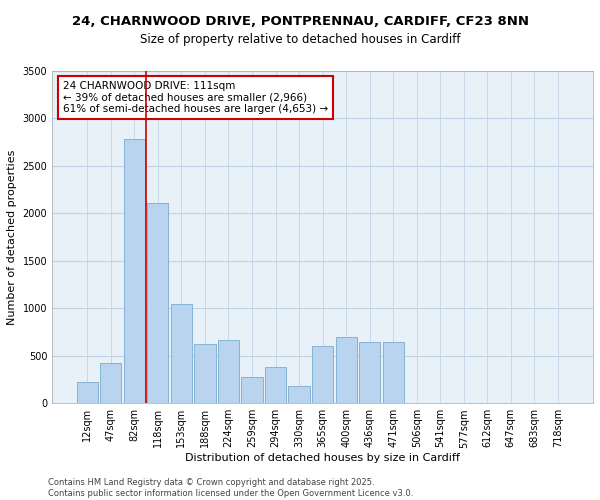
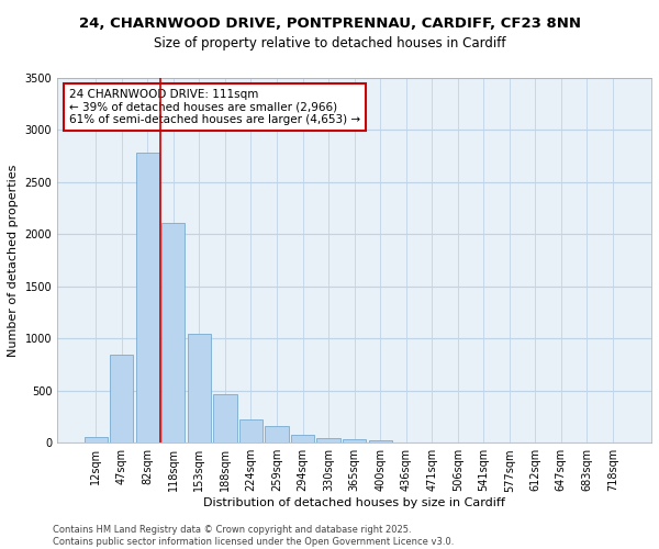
12sqm: 220 -> 60
47sqm: 420 -> 840
188sqm: 620 -> 460
224sqm: 660 -> 220
259sqm: 280 -> 160
294sqm: 380 -> 80
330sqm: 180 -> 40
365sqm: 600 -> 40
400sqm: 700 -> 20
436sqm: 640 -> 0
471sqm: 640 -> 0
